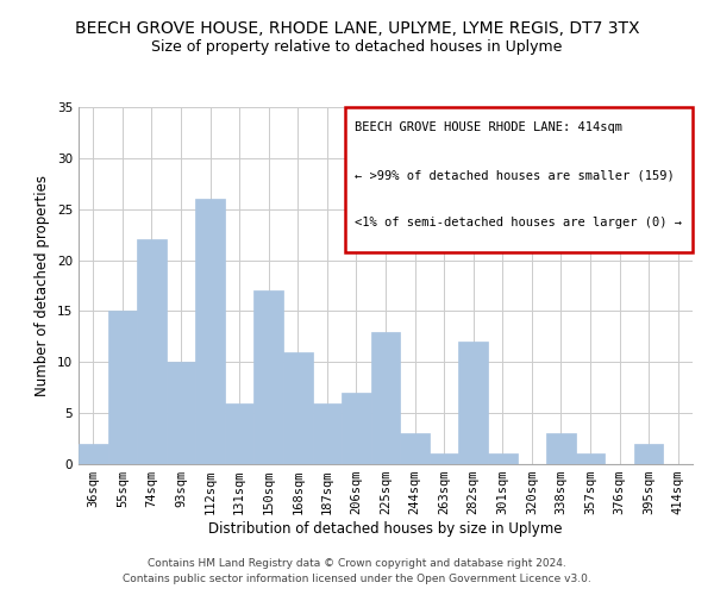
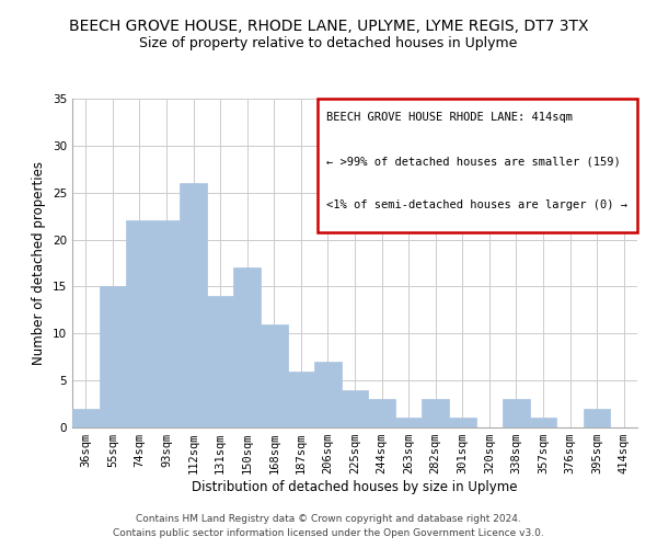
93sqm: 10 -> 22
131sqm: 6 -> 14
225sqm: 13 -> 4
282sqm: 12 -> 3
